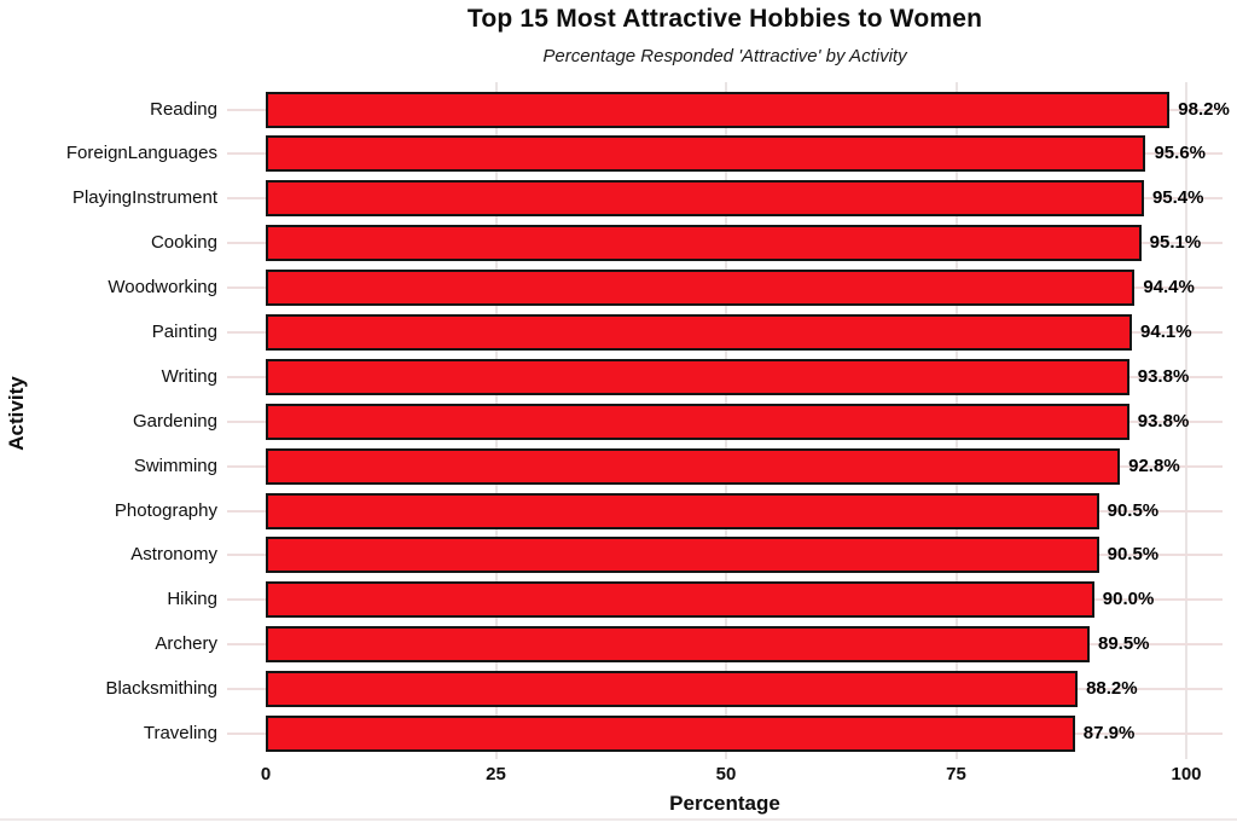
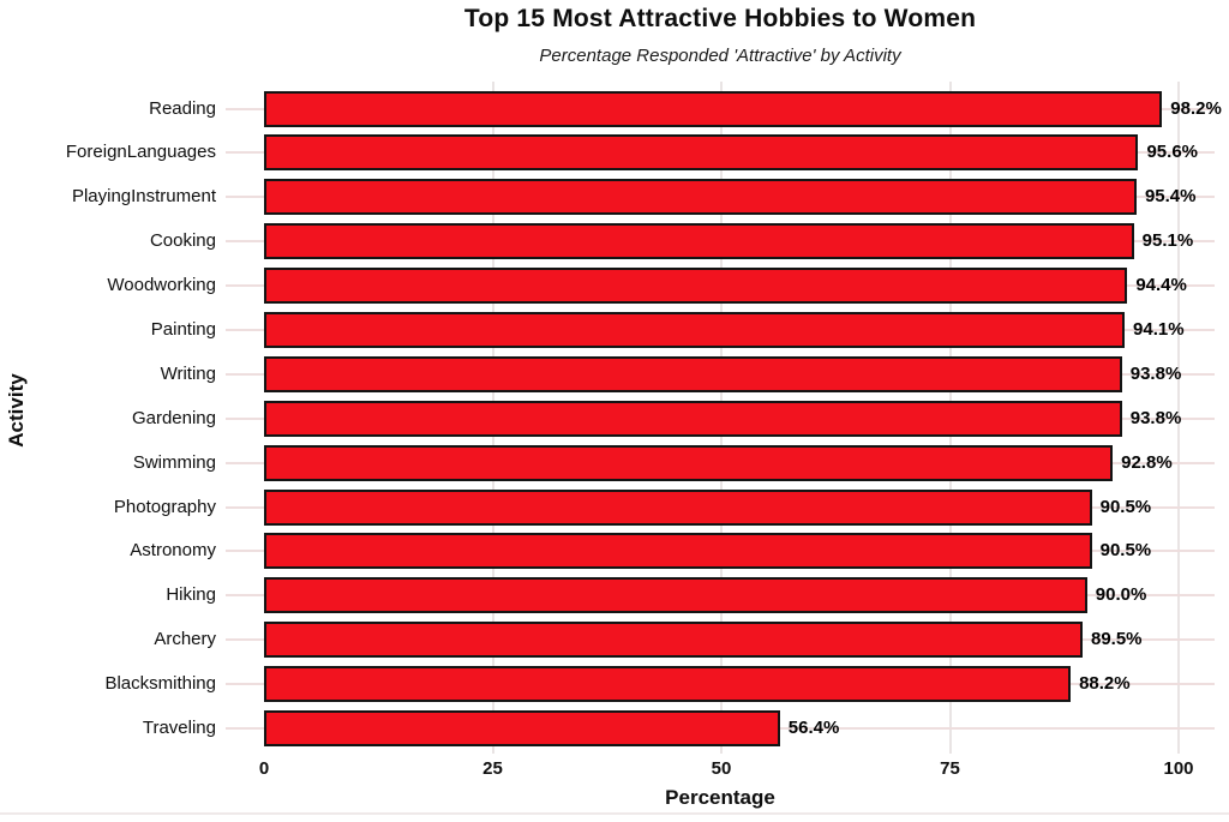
Traveling: 87.9% -> 56.4%
